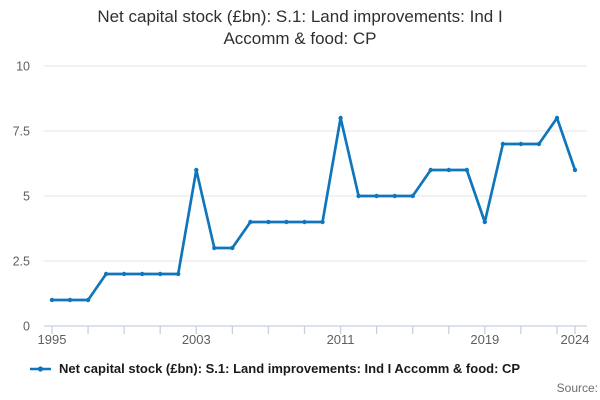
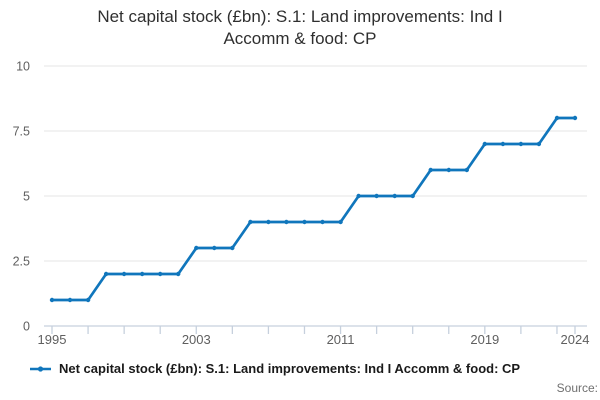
2003: 6 -> 3
2011: 8 -> 4
2019: 4 -> 7
2024: 6 -> 8
